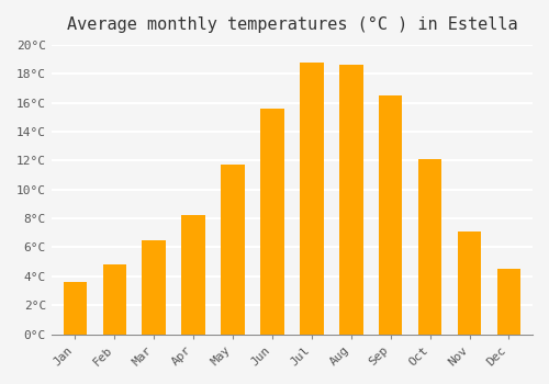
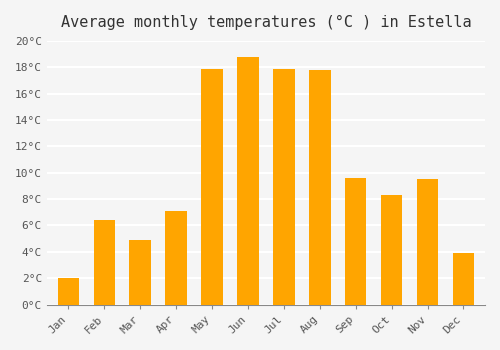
Jan: 3.6°C -> 2.0°C
Feb: 4.8°C -> 6.4°C
Mar: 6.5°C -> 4.9°C
Apr: 8.2°C -> 7.1°C
May: 11.7°C -> 17.9°C
Jun: 15.6°C -> 18.8°C
Jul: 18.8°C -> 17.9°C
Aug: 18.6°C -> 17.8°C
Sep: 16.5°C -> 9.6°C
Oct: 12.1°C -> 8.3°C
Nov: 7.1°C -> 9.5°C
Dec: 4.5°C -> 3.9°C
